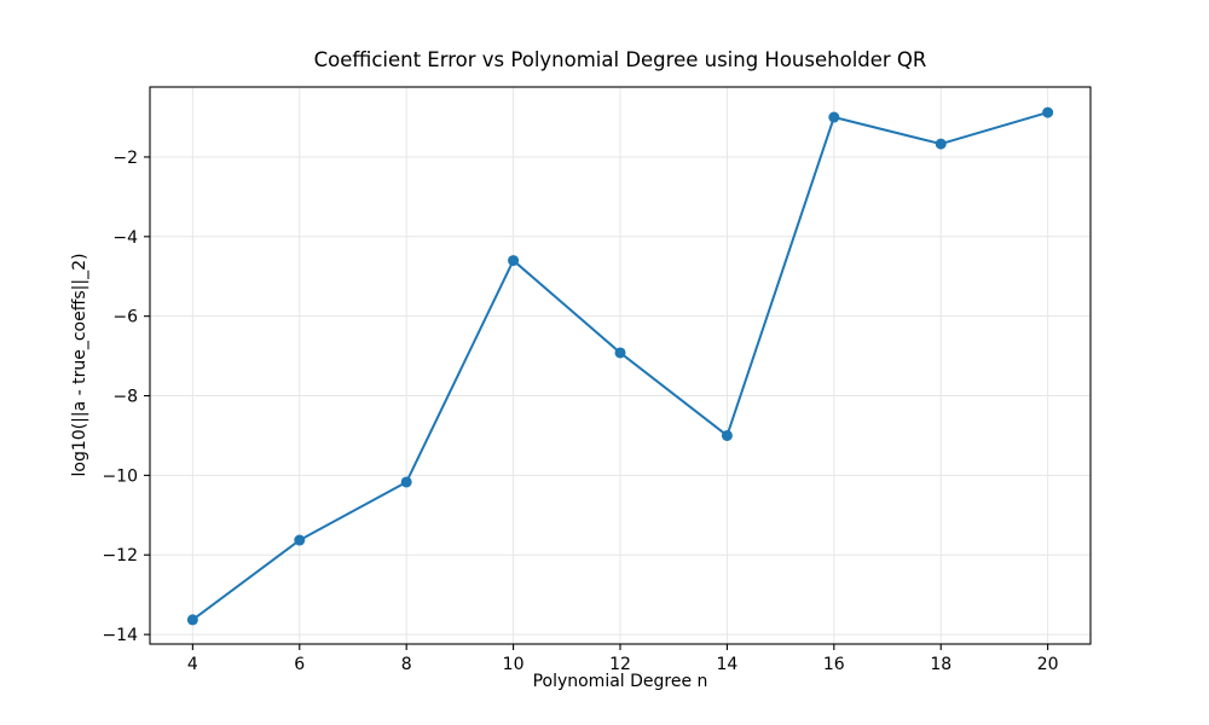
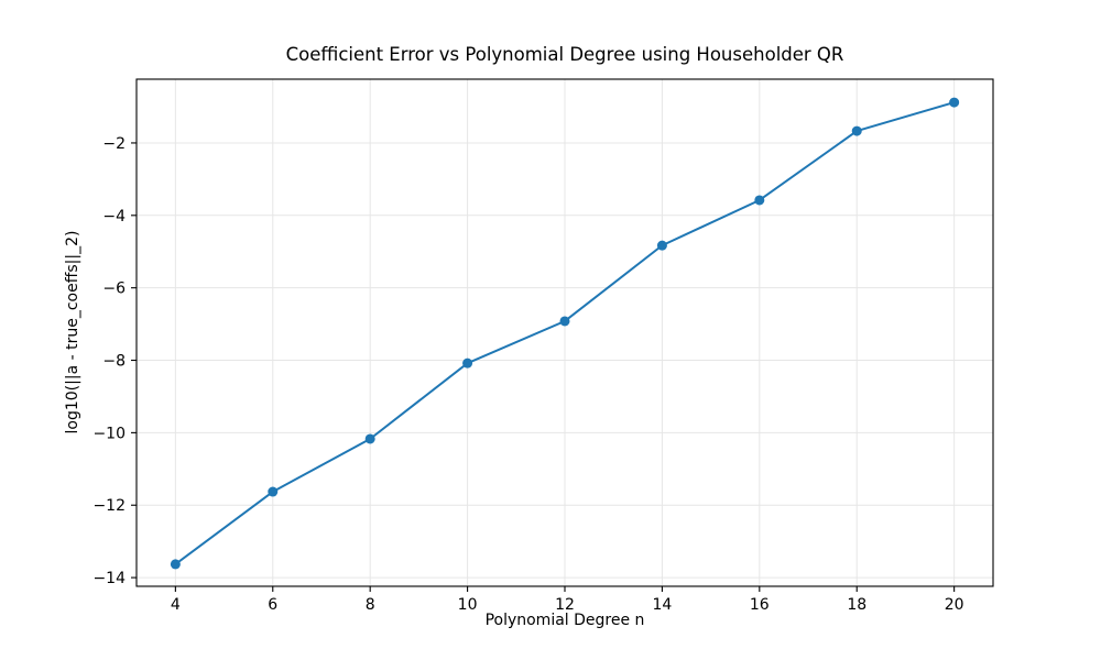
10: -4.6 -> -8.1
14: -9.0 -> -4.8
16: -1.0 -> -3.6
